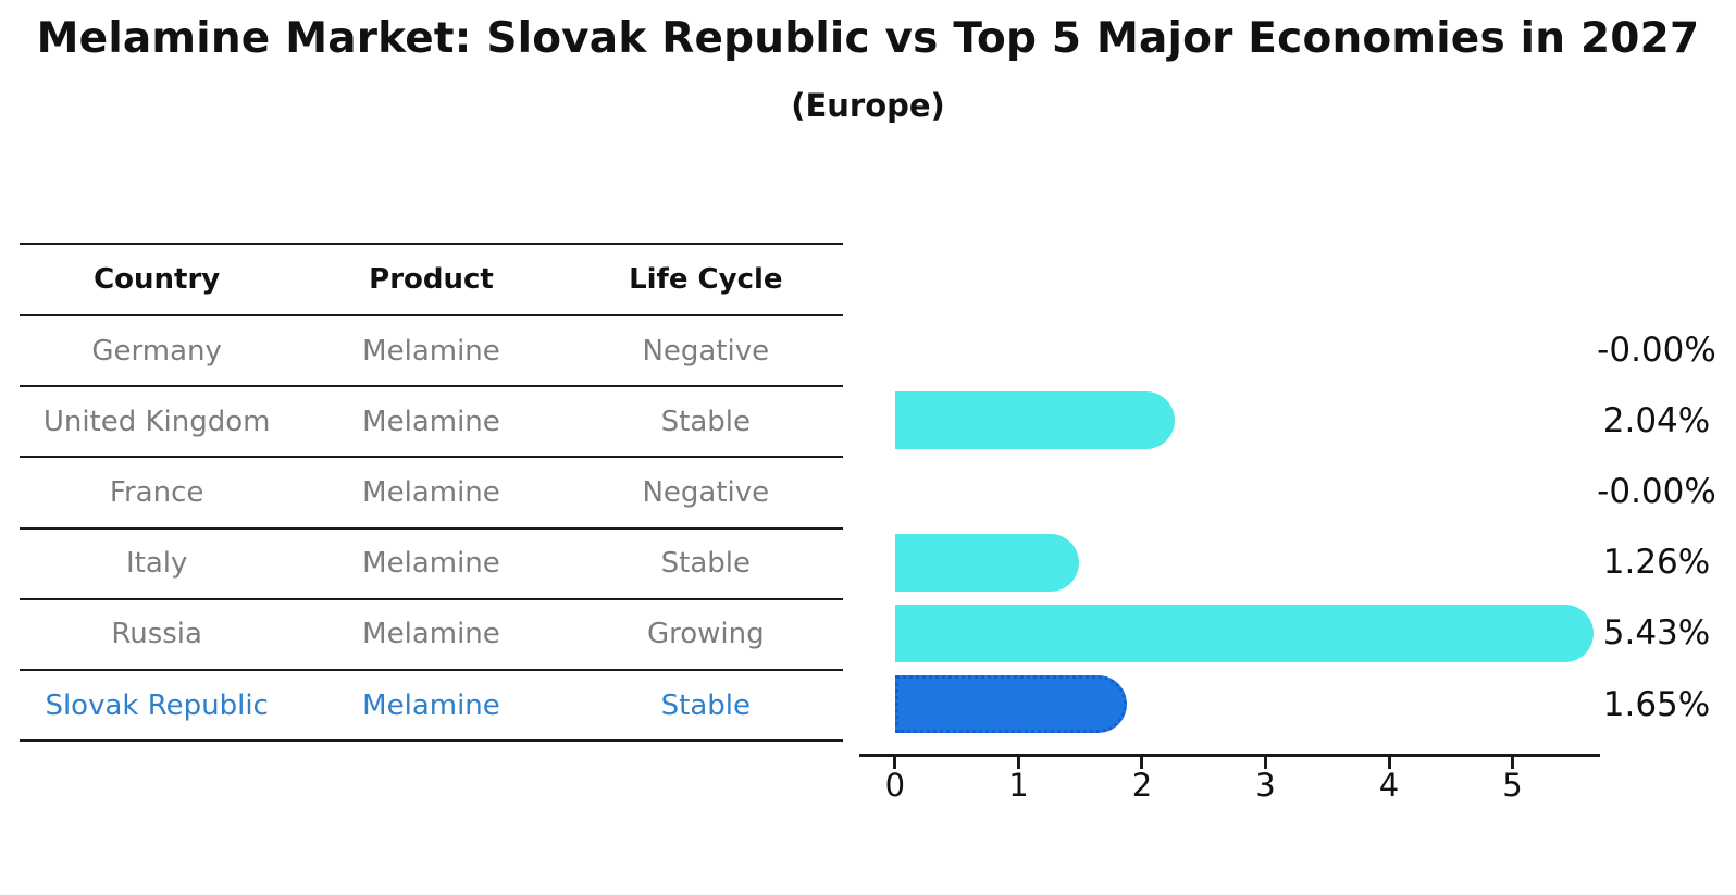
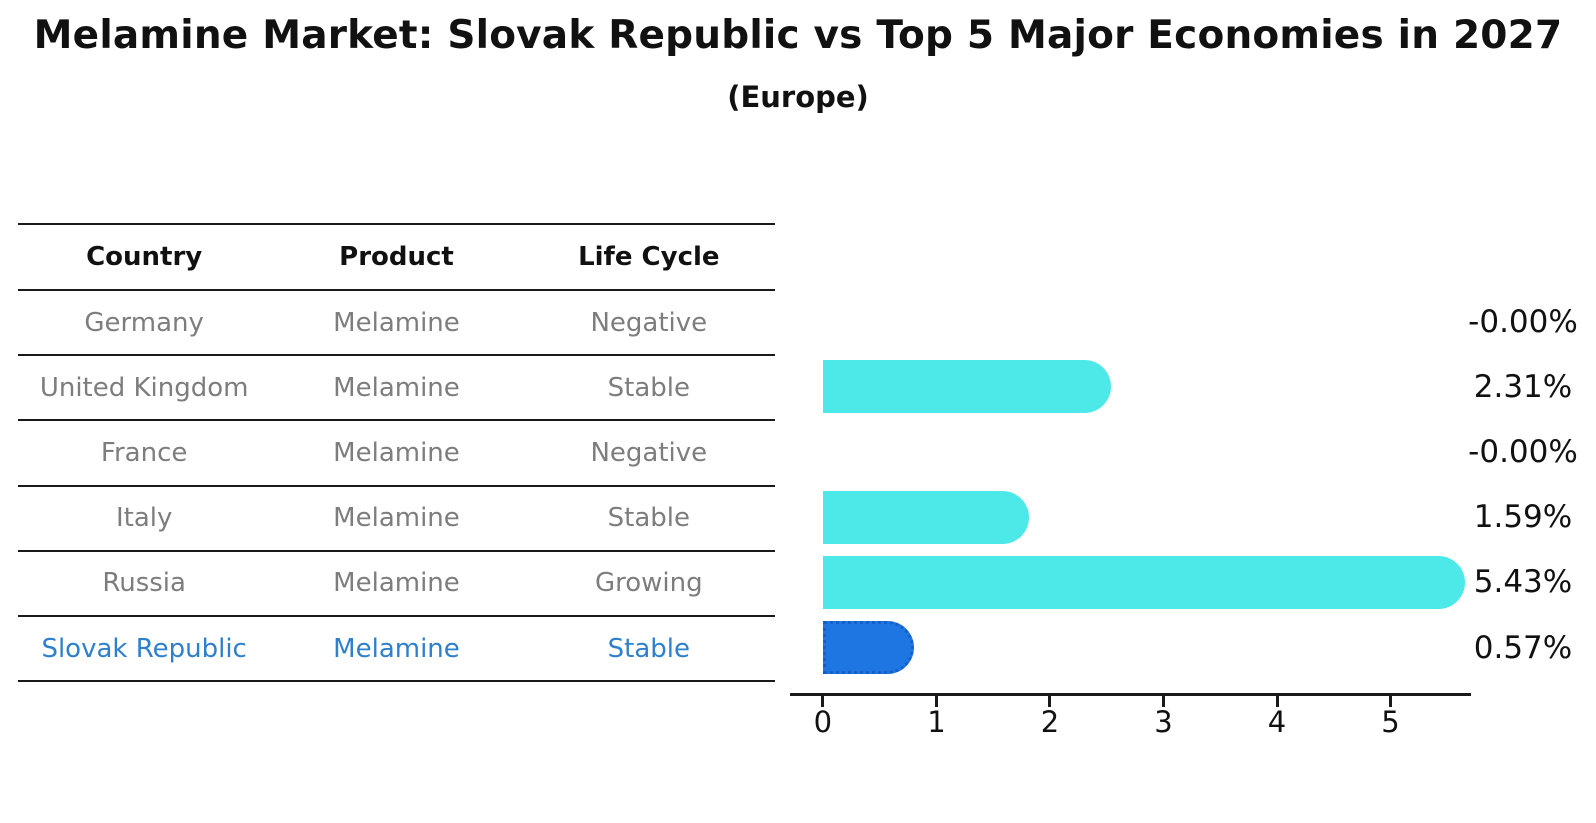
United Kingdom: 2.04% -> 2.31%
Italy: 1.26% -> 1.59%
Slovak Republic: 1.65% -> 0.57%
